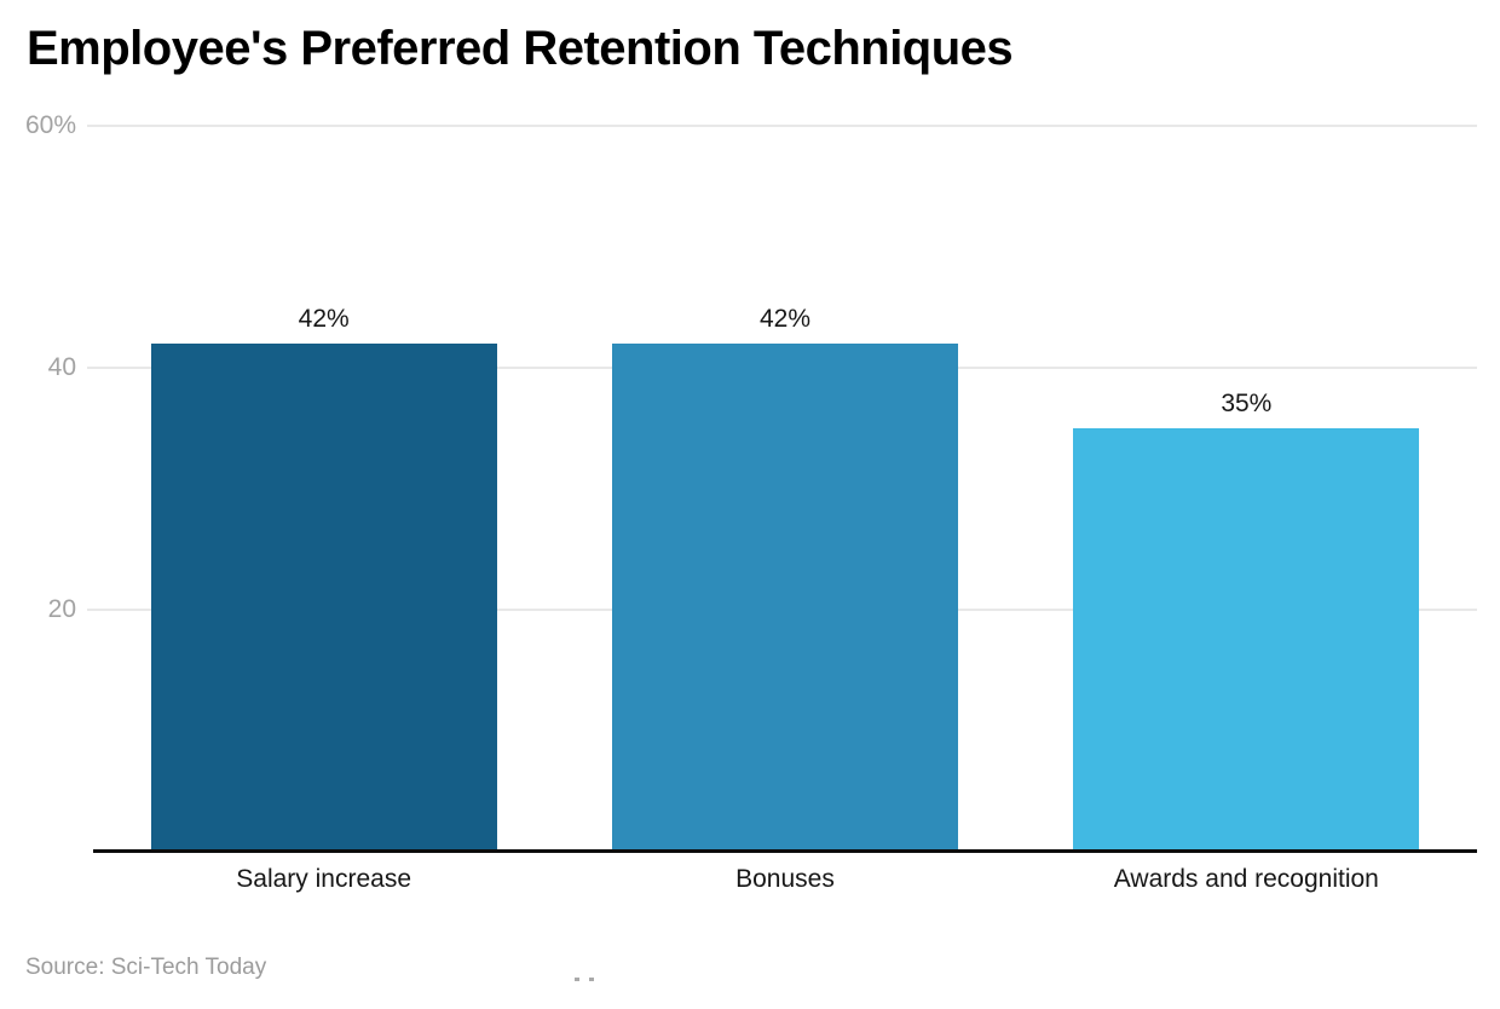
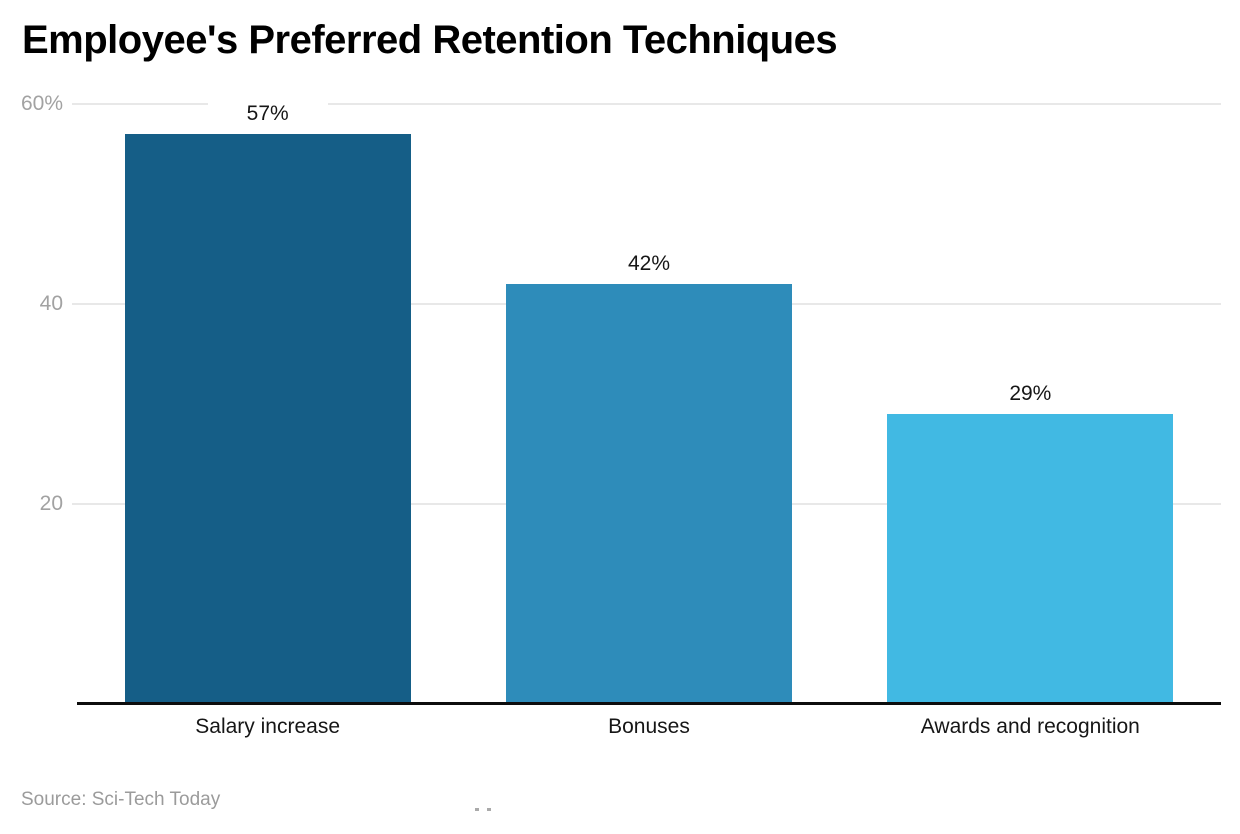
Salary increase: 42% -> 57%
Awards and recognition: 35% -> 29%
